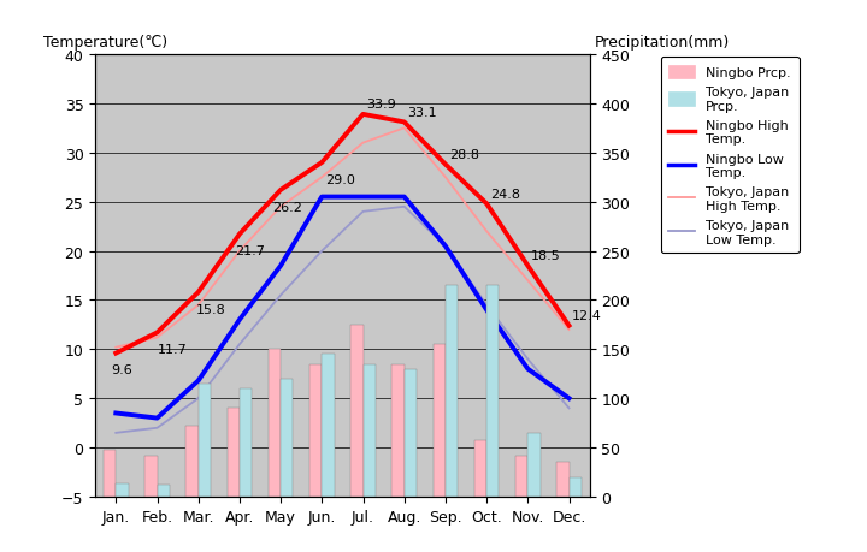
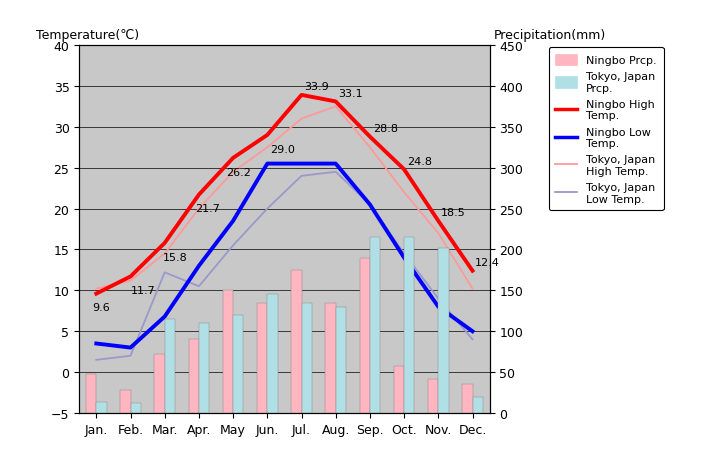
Ningbo Prcp./Feb.: 42 -> 28
Tokyo, Japan Low Temp./Mar.: 5.0 -> 12.2
Ningbo Prcp./Sep.: 155 -> 190
Tokyo, Japan Prcp./Nov.: 65 -> 202
Tokyo, Japan High Temp./Dec.: 12.0 -> 10.2
